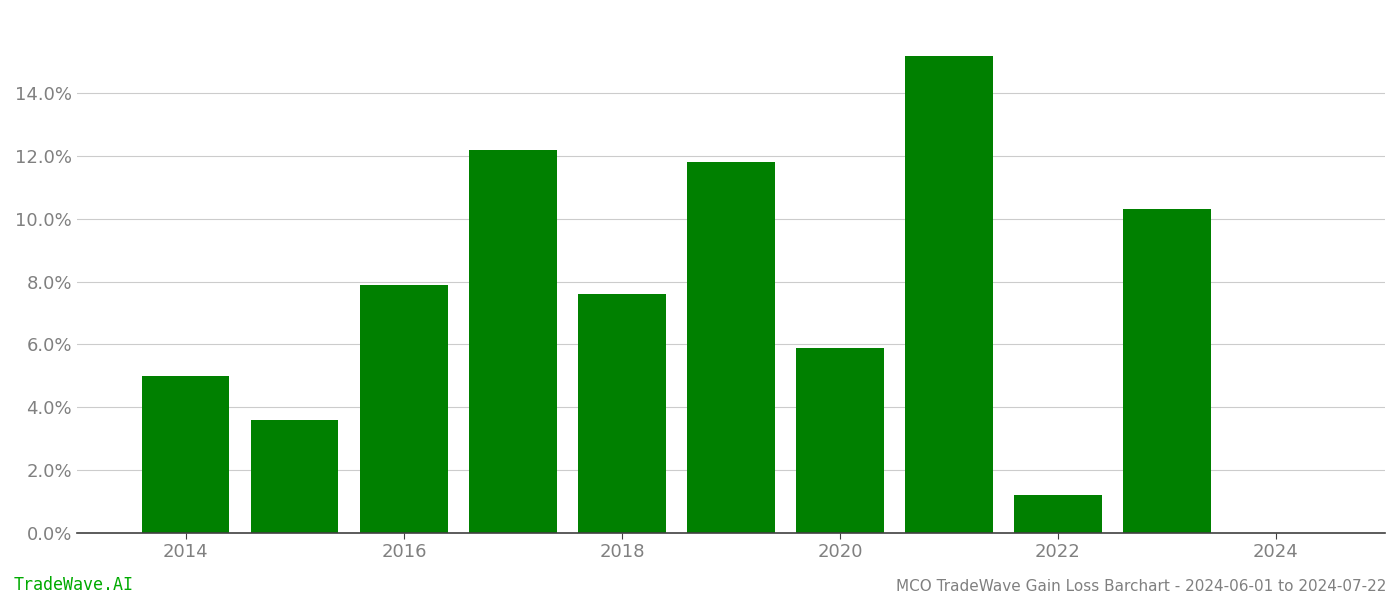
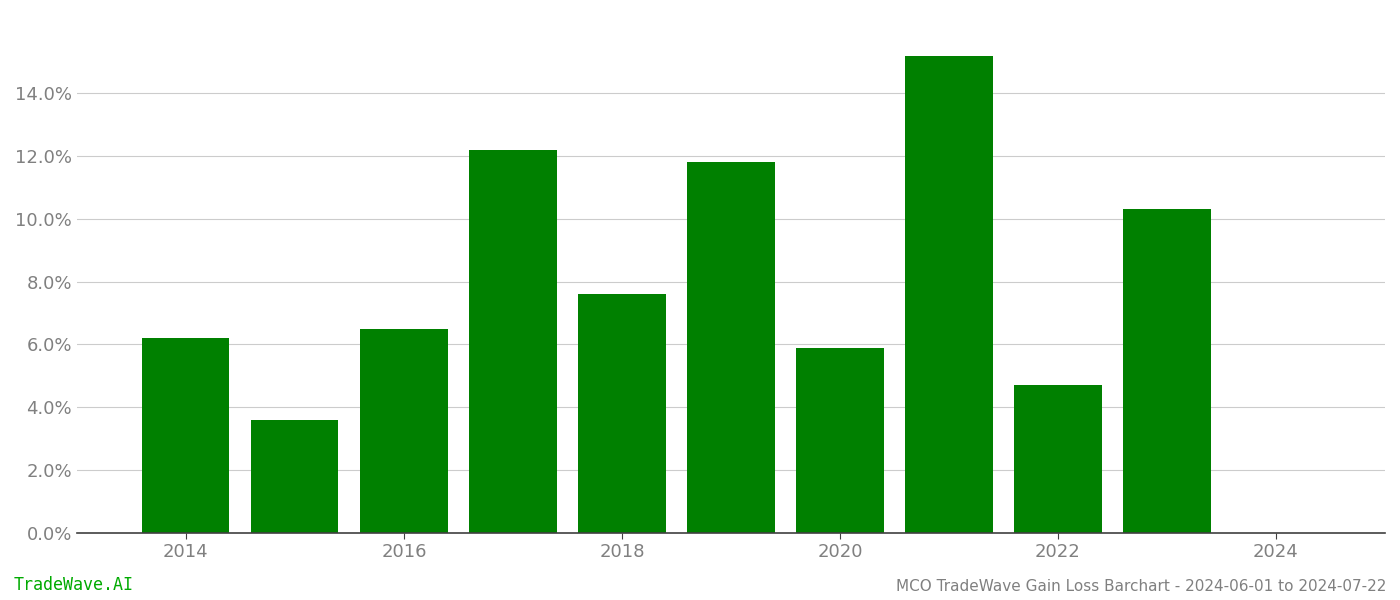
2014: 5.0% -> 6.2%
2016: 7.9% -> 6.5%
2022: 1.2% -> 4.7%
